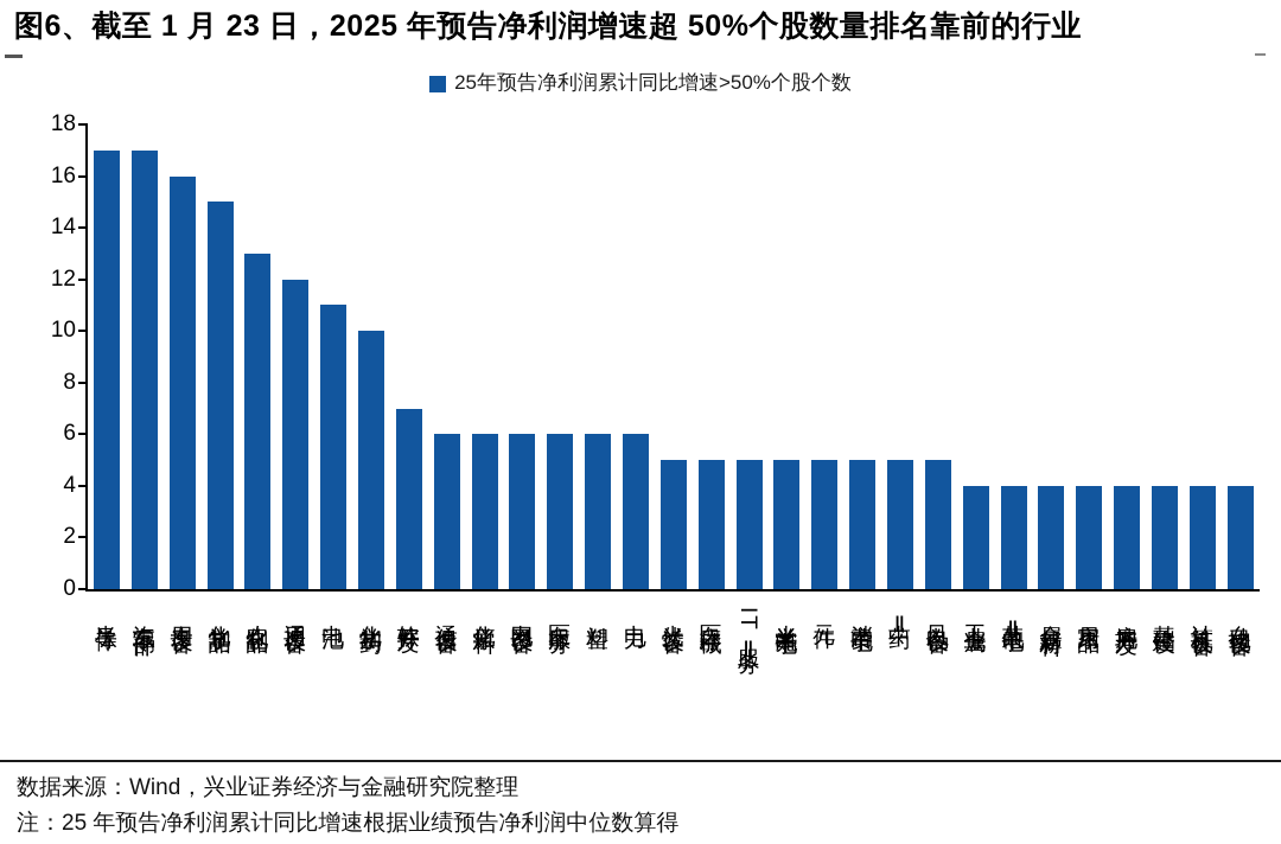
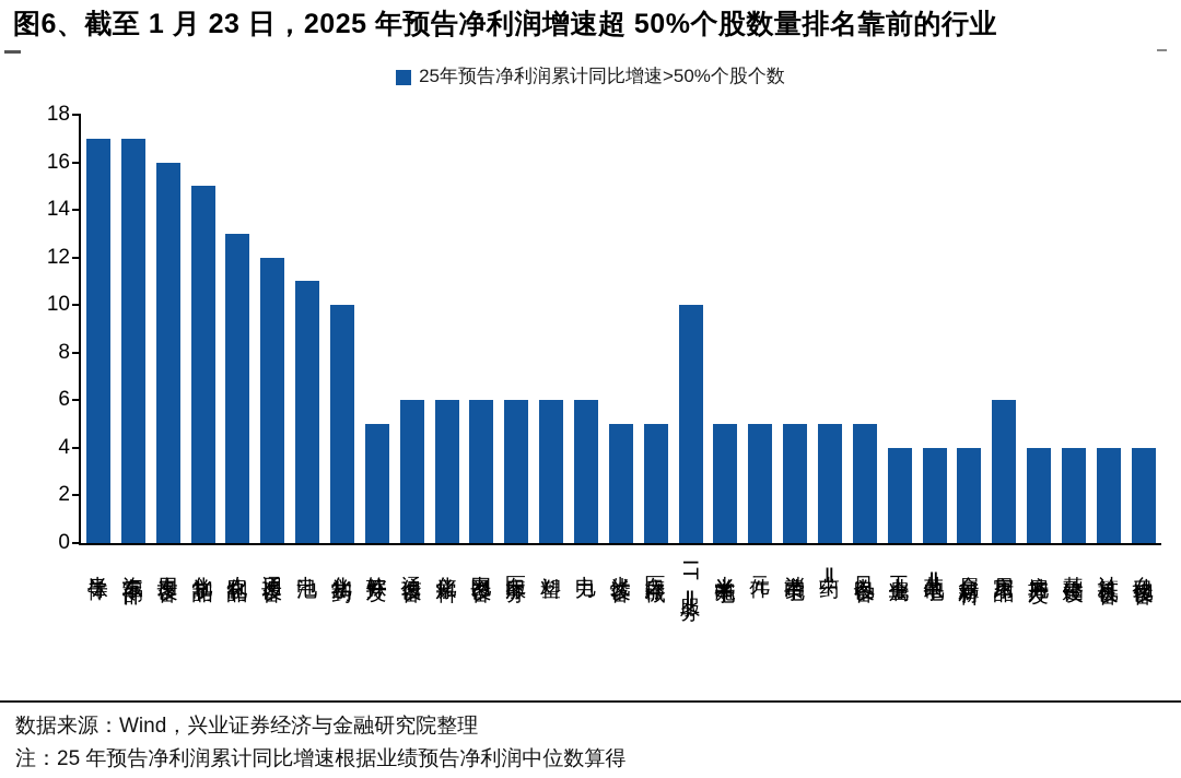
软件开发: 7 -> 5
IT服务Ⅱ: 5 -> 10
家居用品: 4 -> 6
